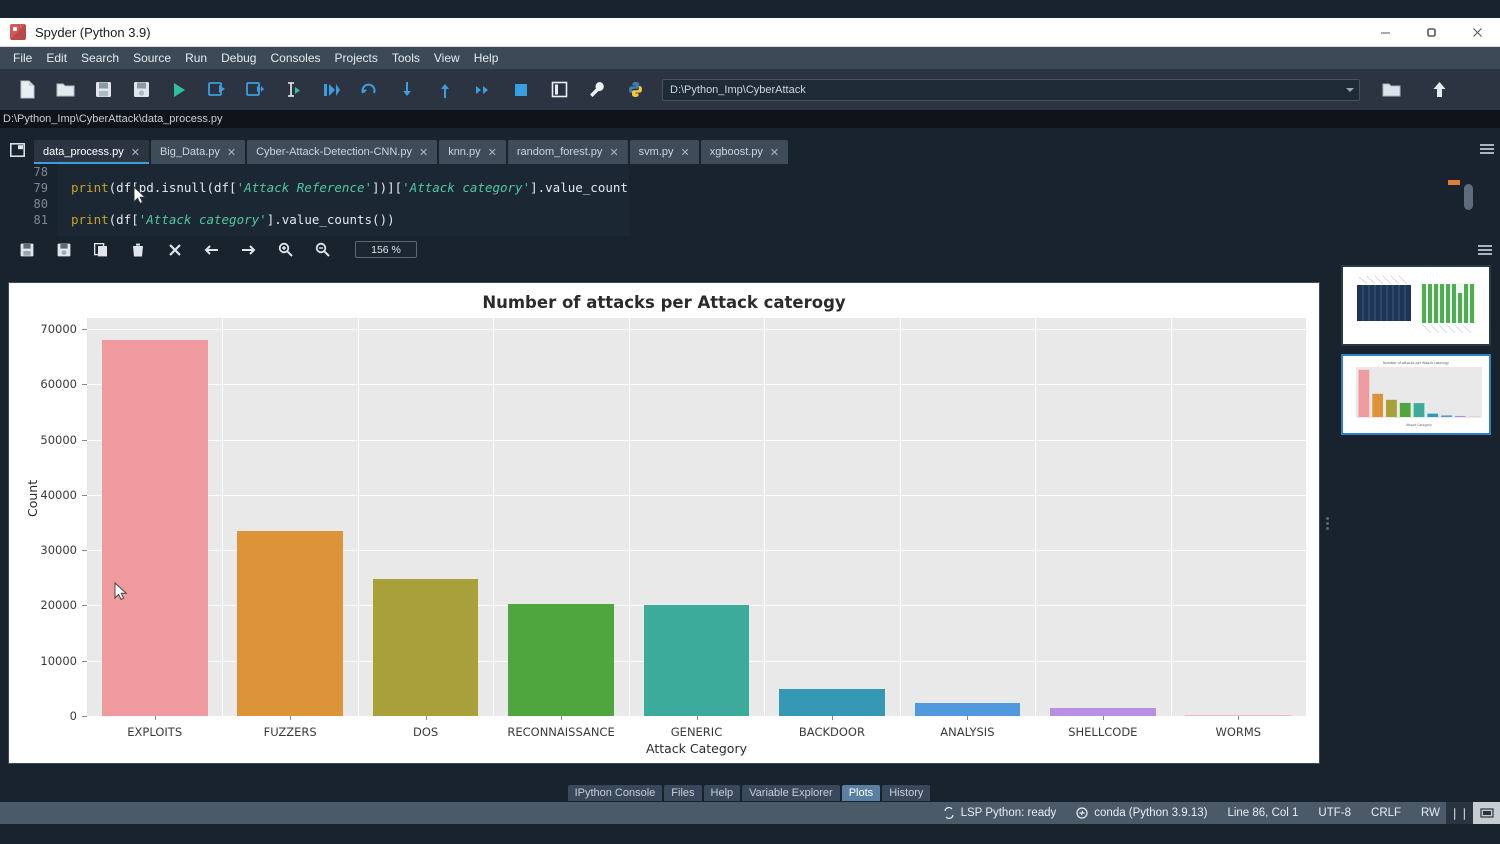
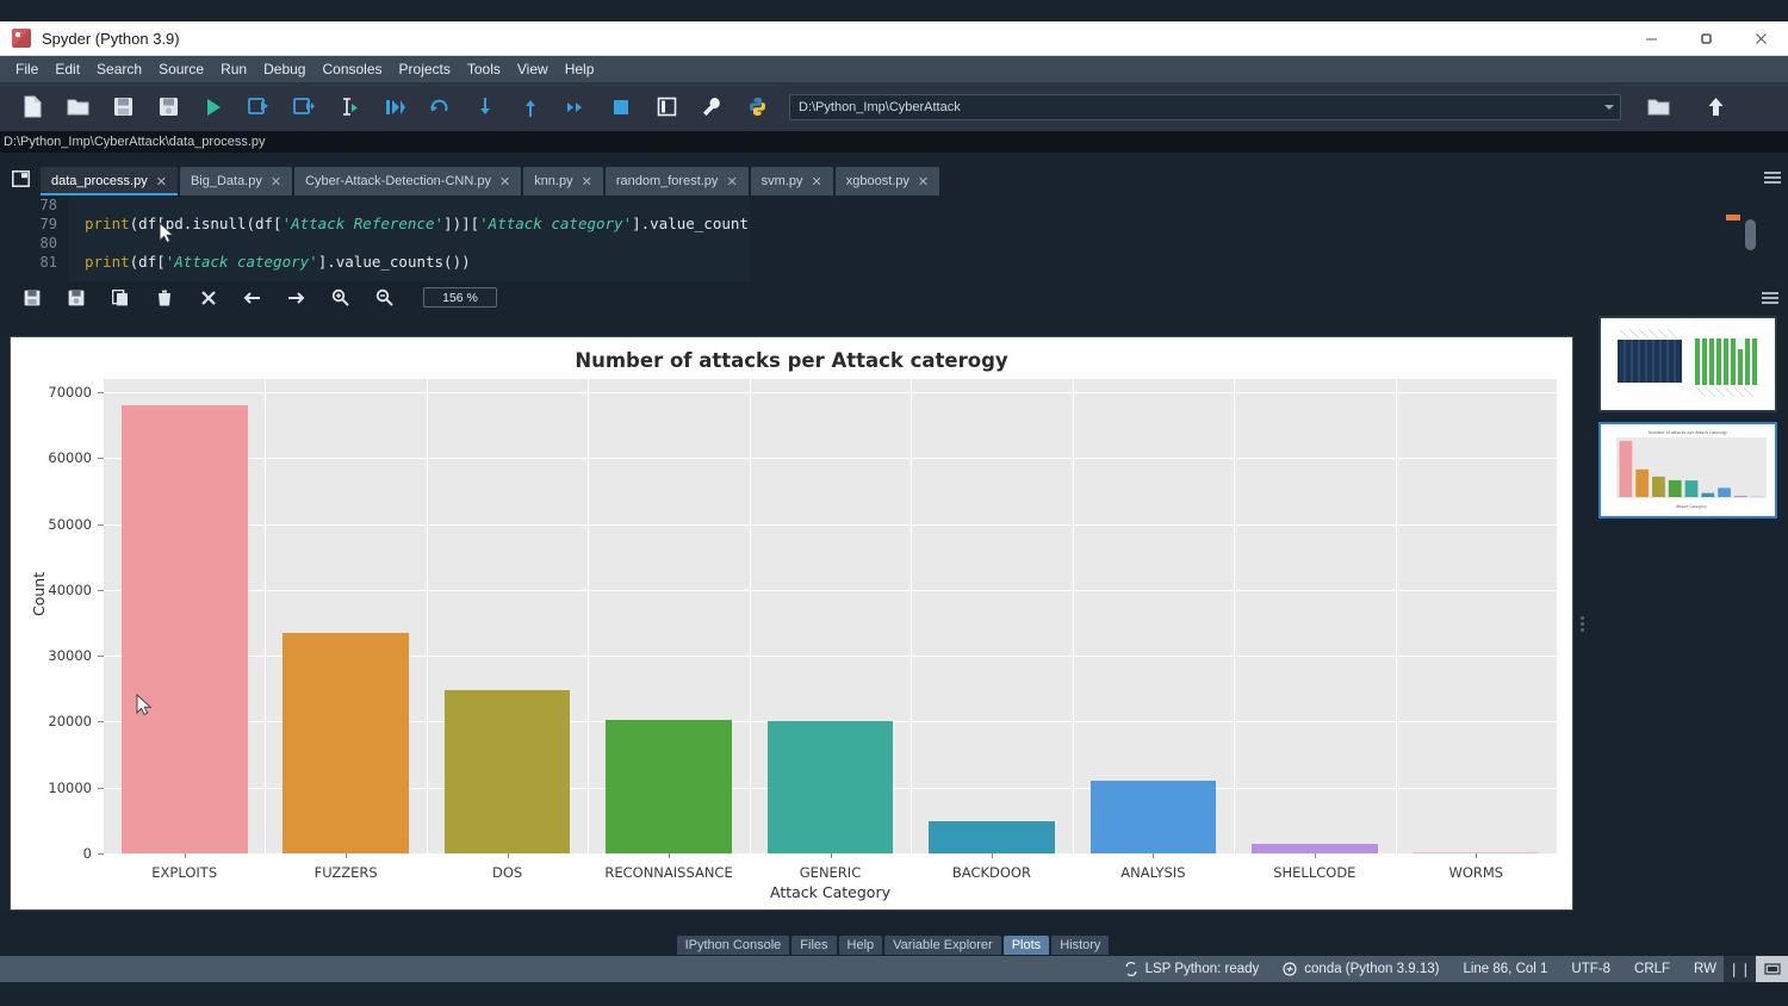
ANALYSIS: 2000 -> 11000
